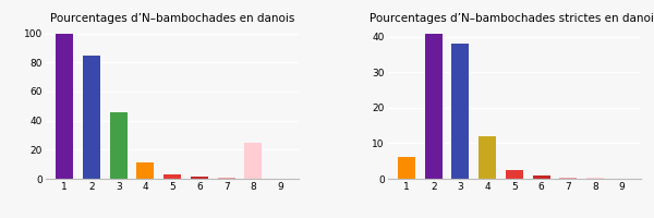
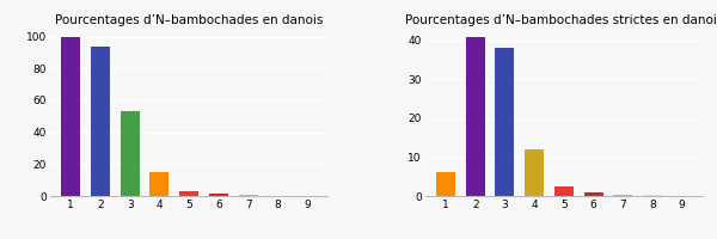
Pourcentages d’N–bambochades en danois/2: 85 -> 94
Pourcentages d’N–bambochades en danois/3: 46 -> 53
Pourcentages d’N–bambochades en danois/4: 11 -> 15
Pourcentages d’N–bambochades en danois/8: 25 -> 0
